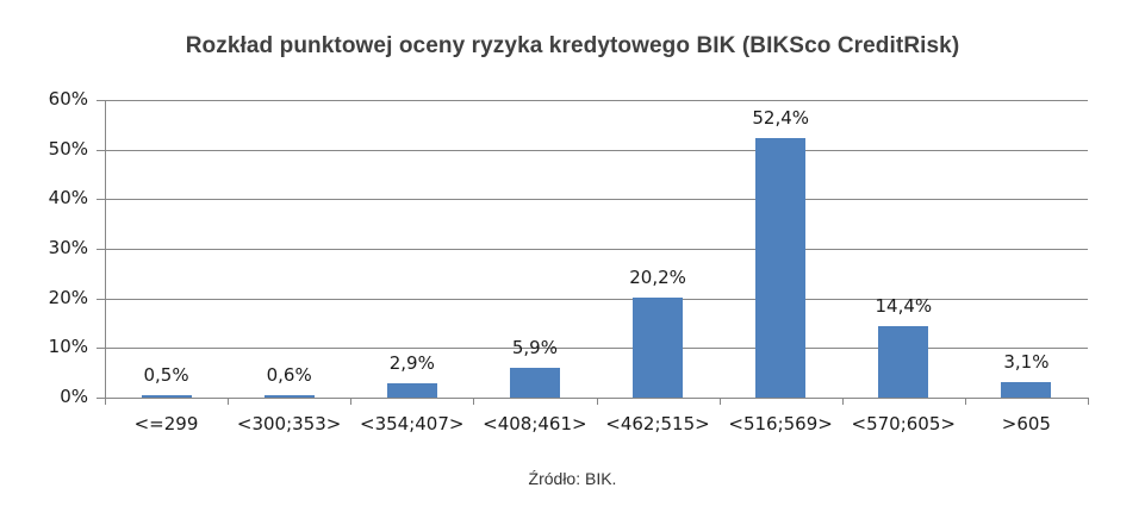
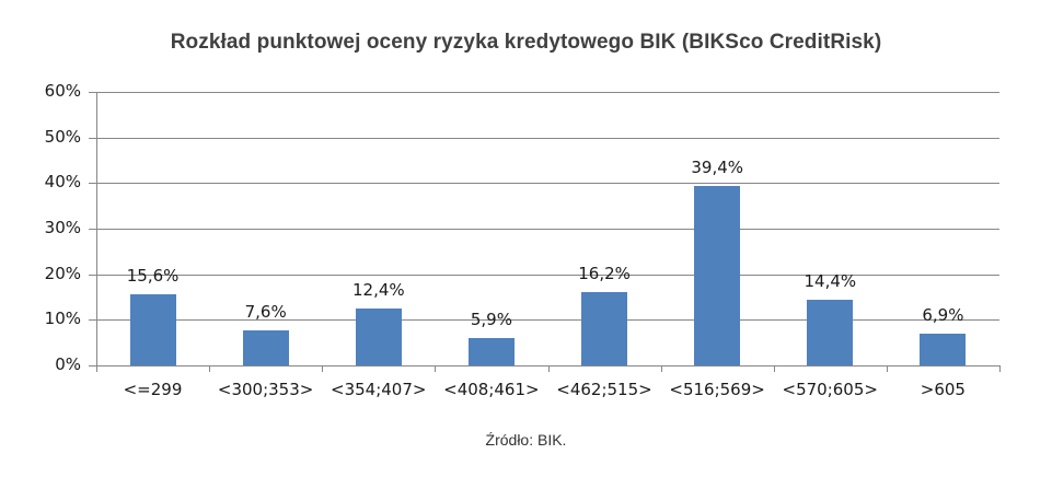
<=299: 0,5% -> 15,6%
<300;353>: 0,6% -> 7,6%
<354;407>: 2,9% -> 12,4%
<462;515>: 20,2% -> 16,2%
<516;569>: 52,4% -> 39,4%
>605: 3,1% -> 6,9%
